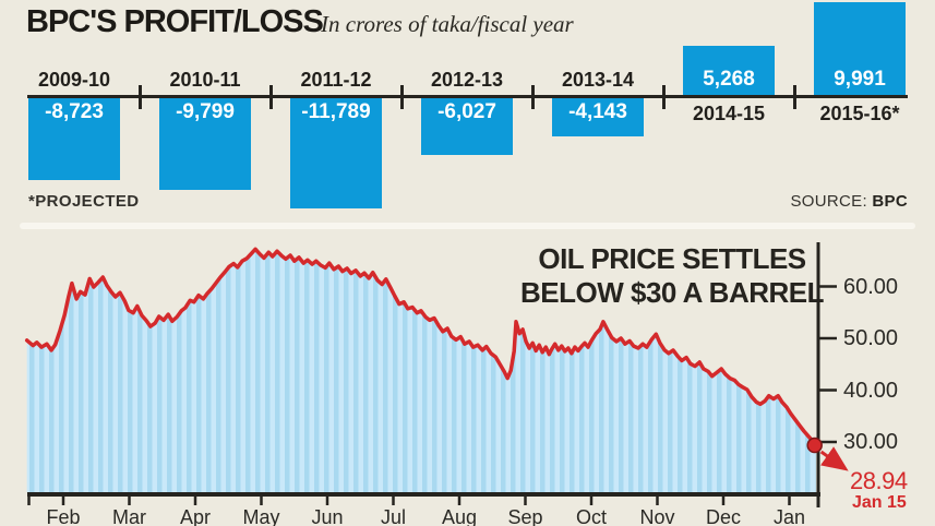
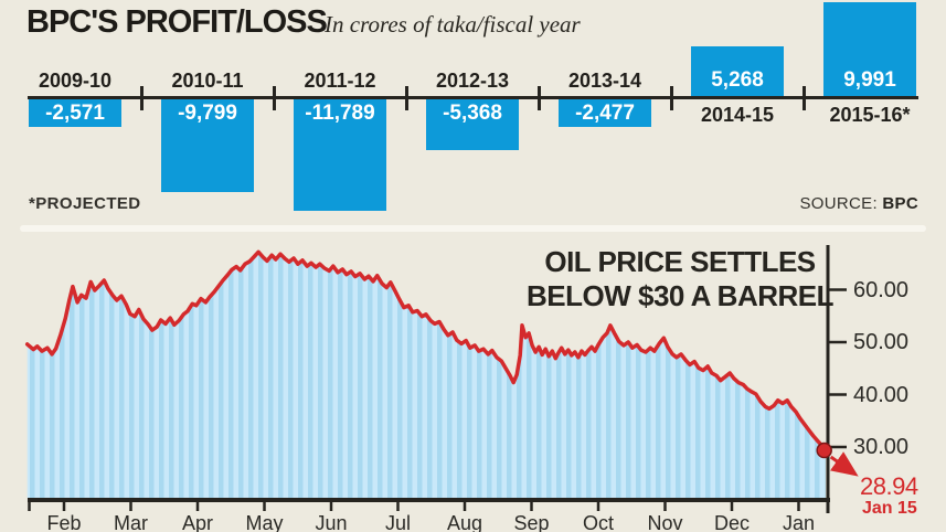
BPC'S PROFIT/LOSS/2009-10: -8,723 -> -2,571
BPC'S PROFIT/LOSS/2012-13: -6,027 -> -5,368
BPC'S PROFIT/LOSS/2013-14: -4,143 -> -2,477
